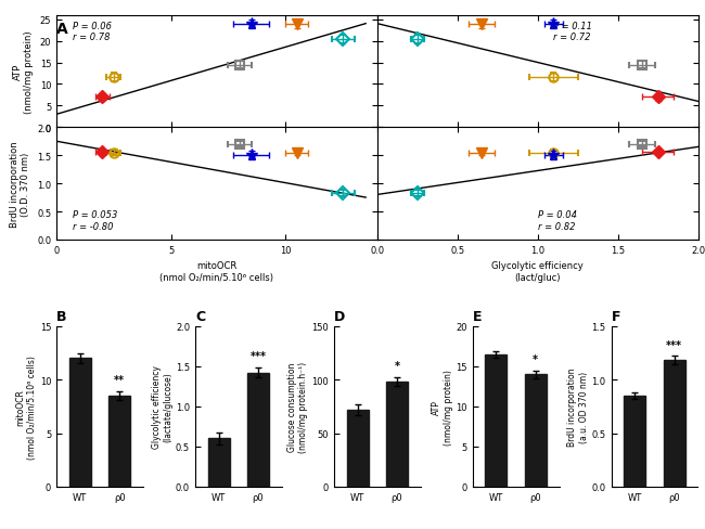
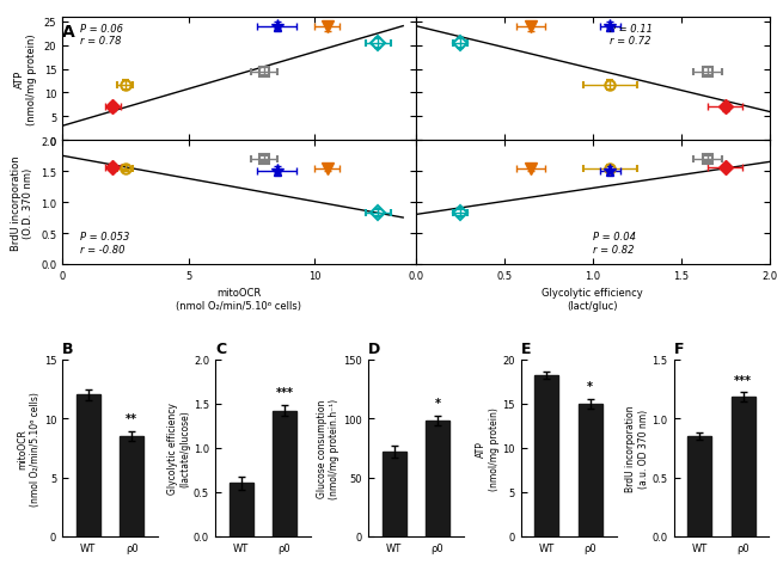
E/WT: 16.5 -> 18.2
E/ρ0: 14.0 -> 15.0
